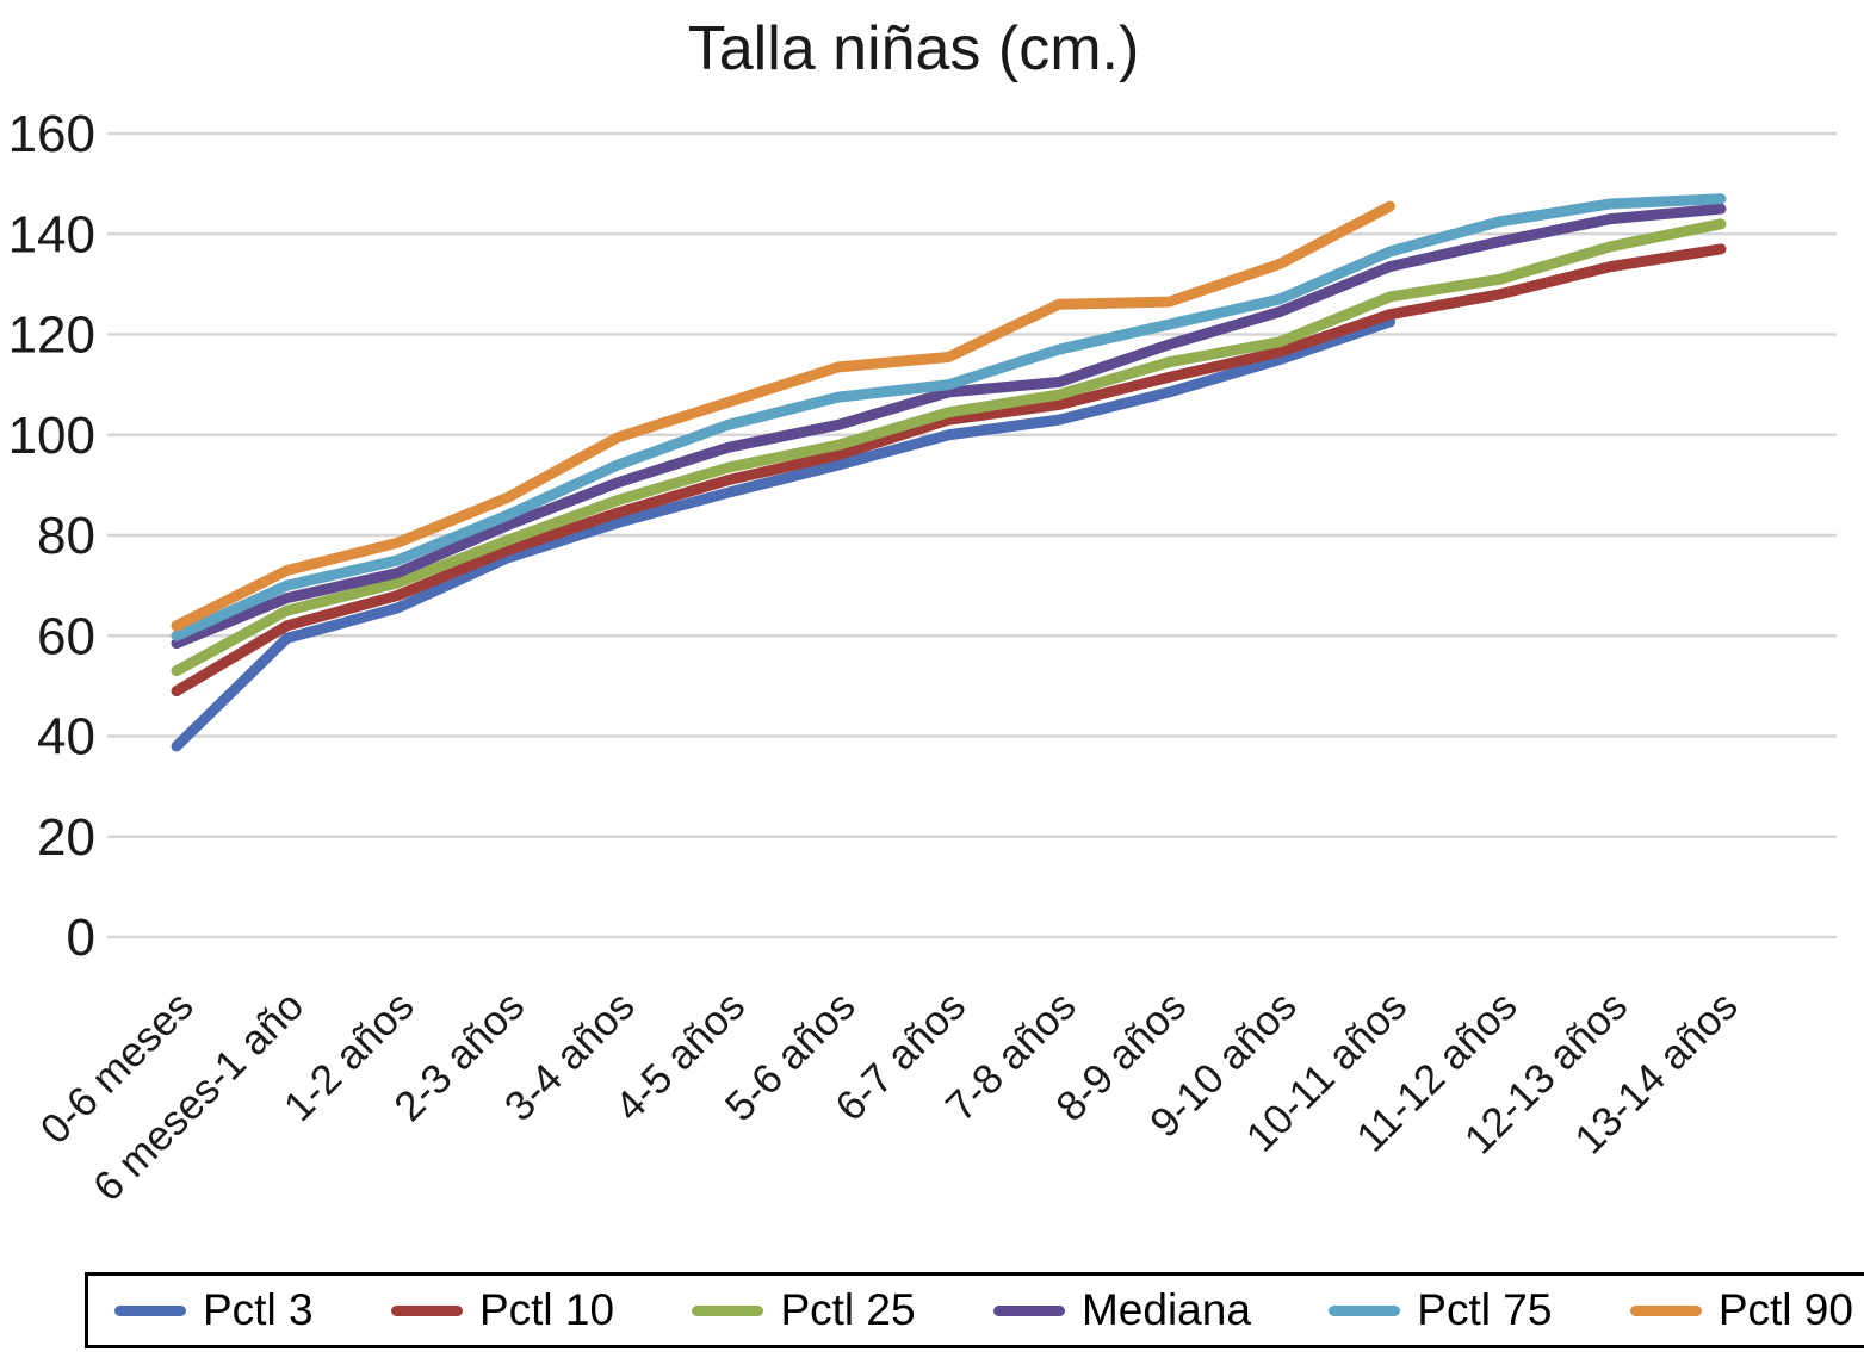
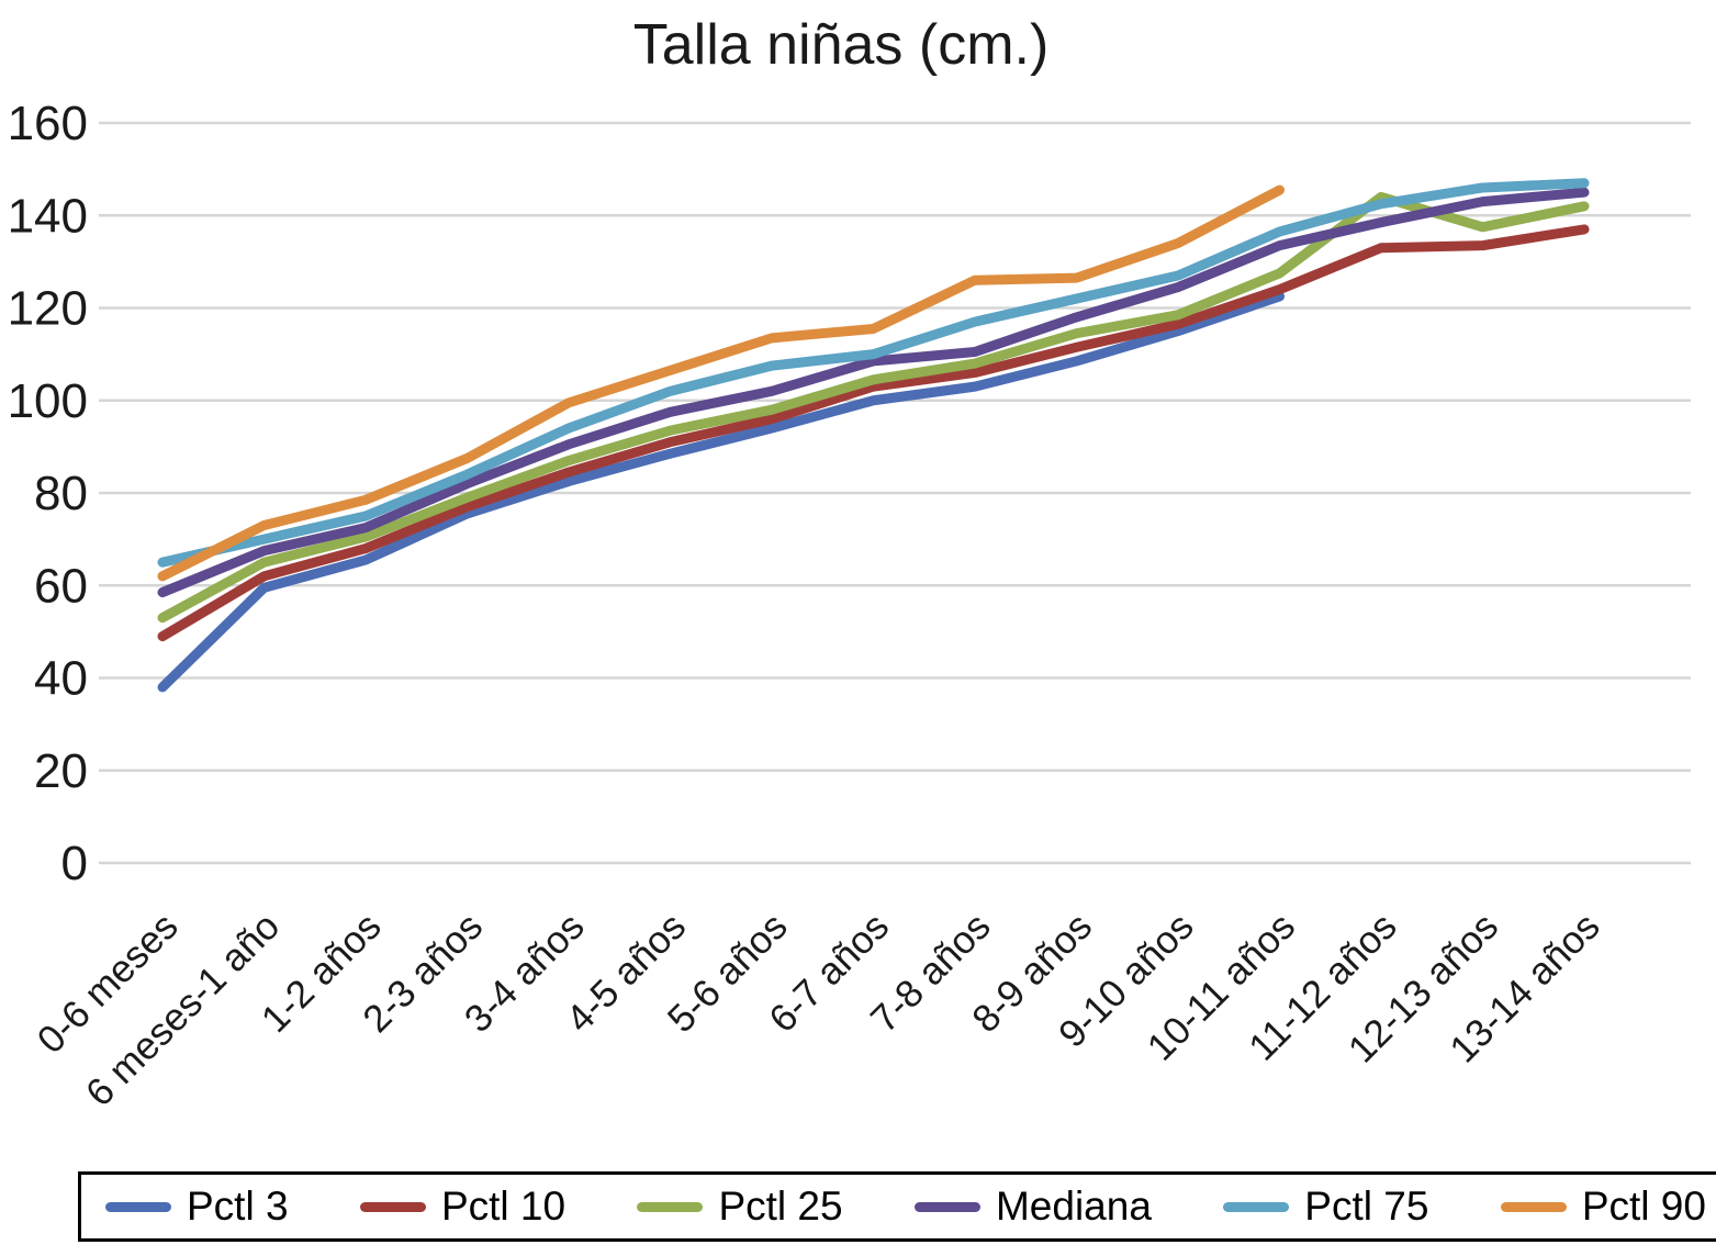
Pctl 75/0-6 meses: 60 -> 65
Pctl 10/11-12 años: 128 -> 133
Pctl 25/11-12 años: 131 -> 144
